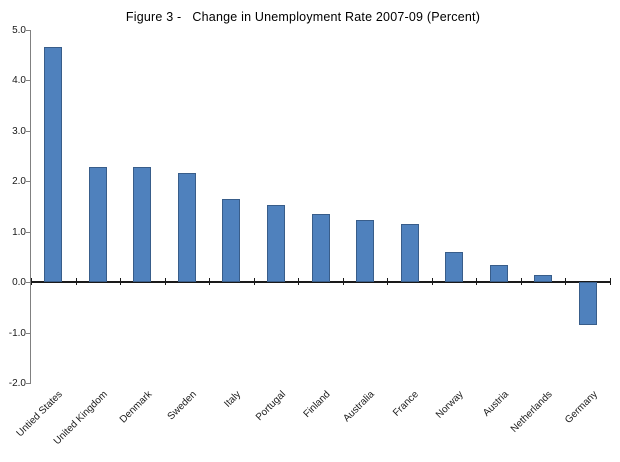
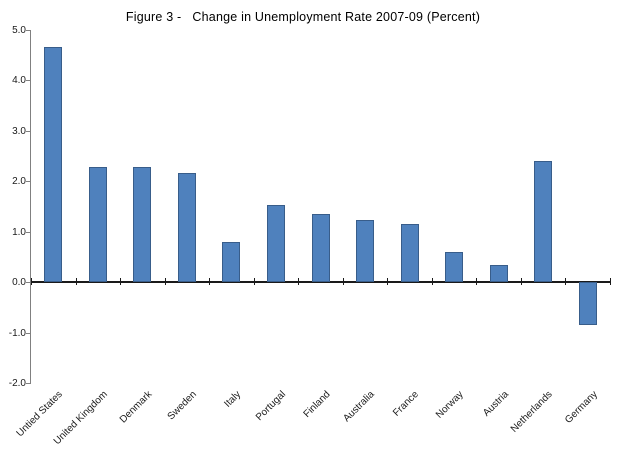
Italy: 1.6 -> 0.8
Netherlands: 0.1 -> 2.4
